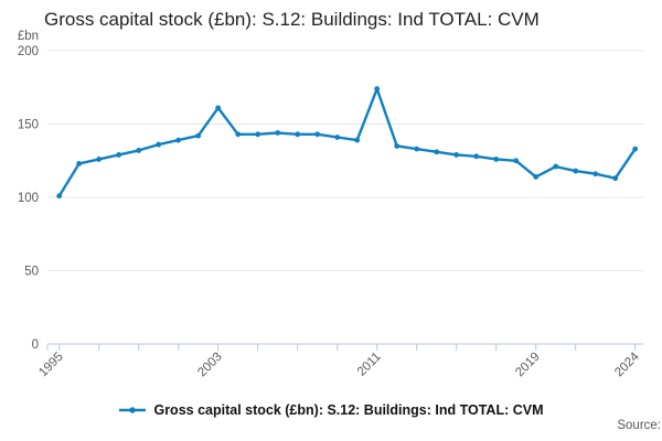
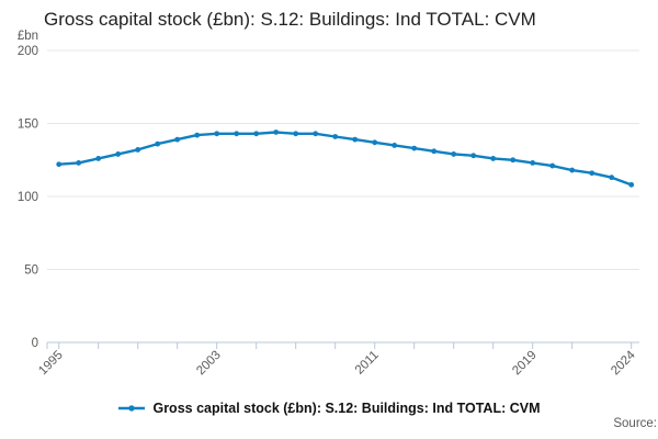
1995: 101 -> 122
2003: 161 -> 143
2011: 174 -> 137
2019: 114 -> 123
2024: 133 -> 108
